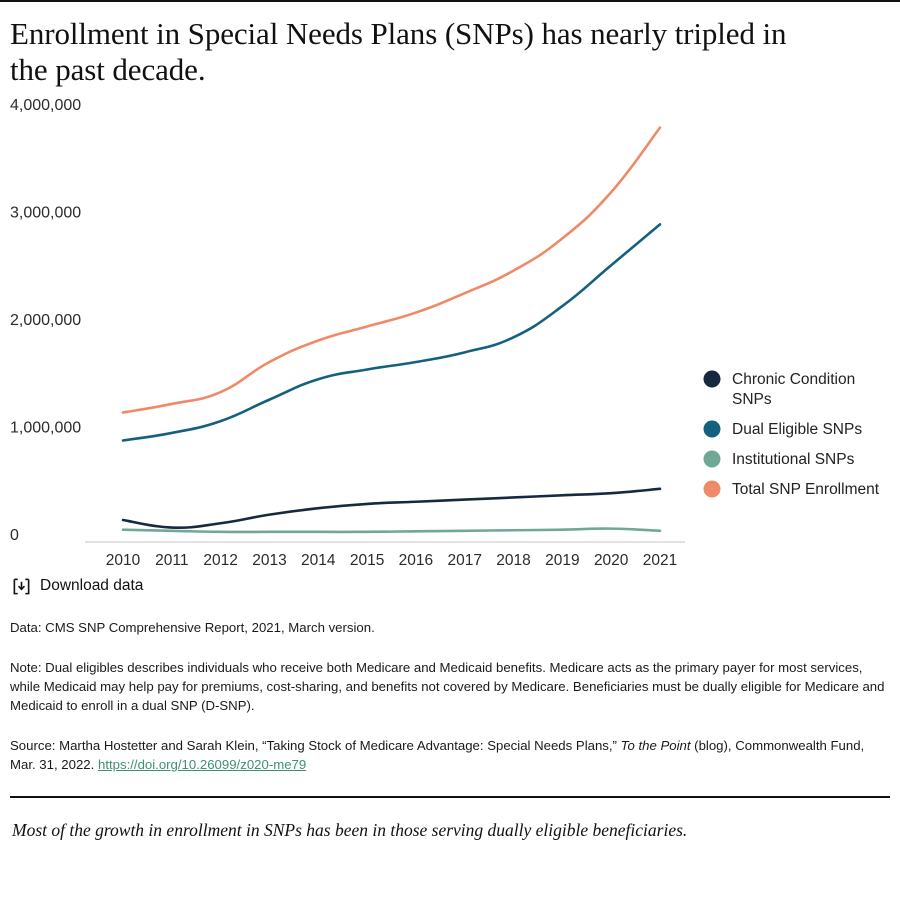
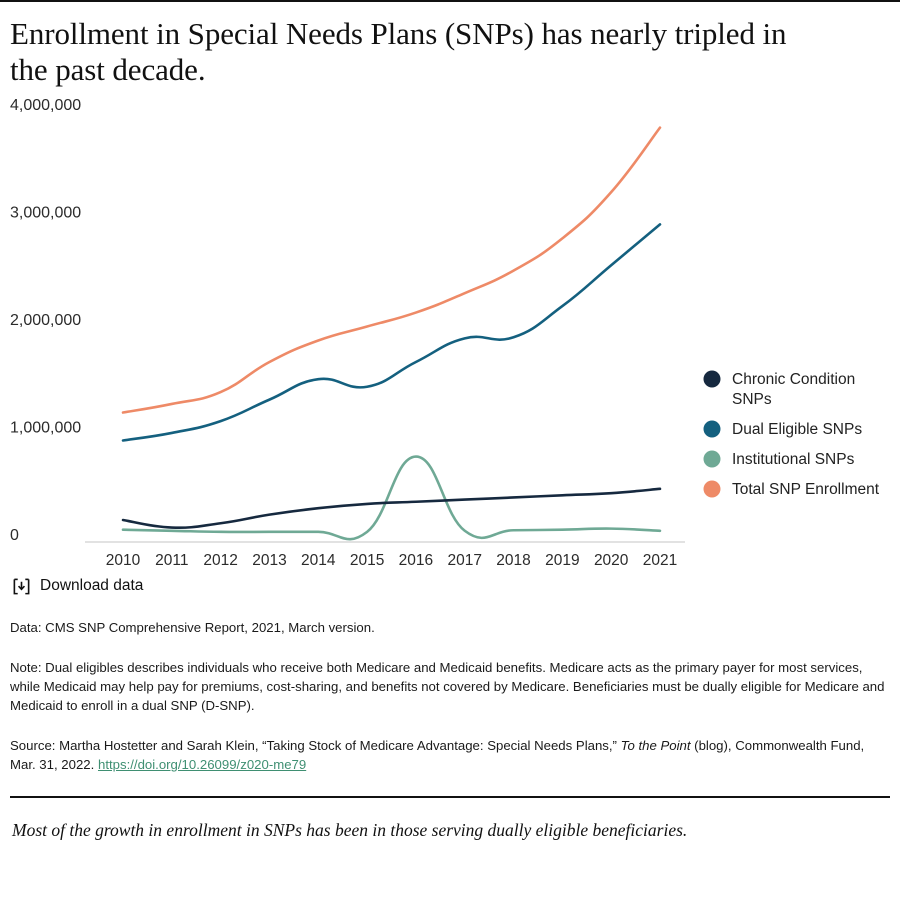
Dual Eligible SNPs/2015: 1530000 -> 1370000
Institutional SNPs/2016: 20000 -> 720000
Dual Eligible SNPs/2017: 1690000 -> 1820000
